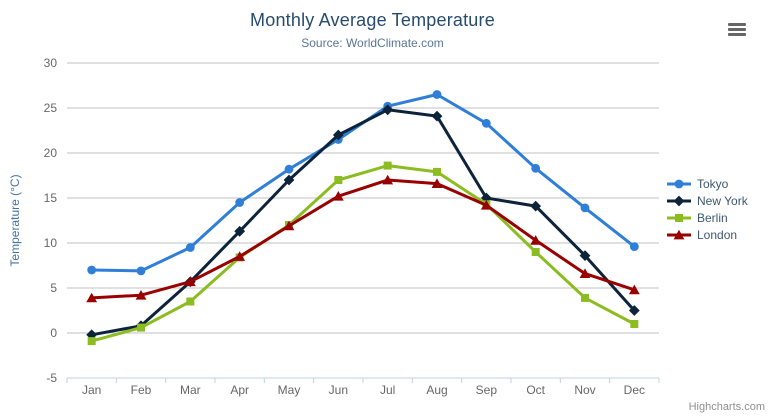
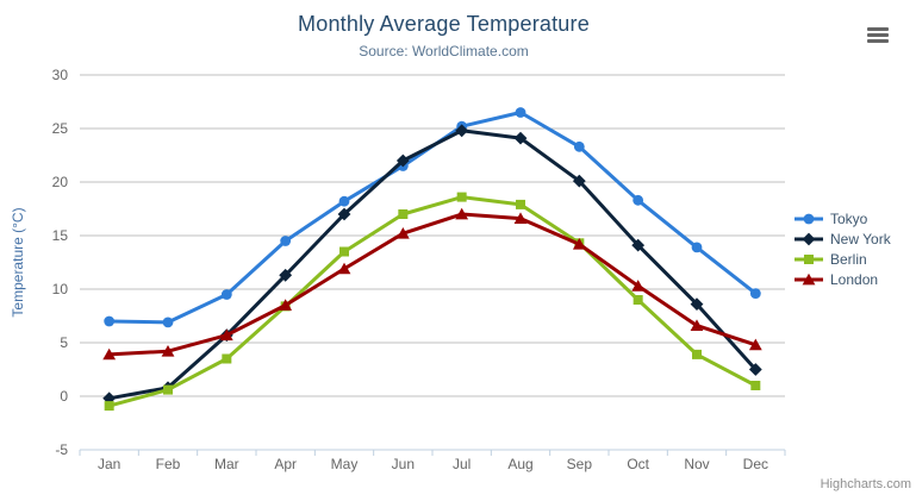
Berlin/May: 12 -> 14
New York/Sep: 15 -> 20
